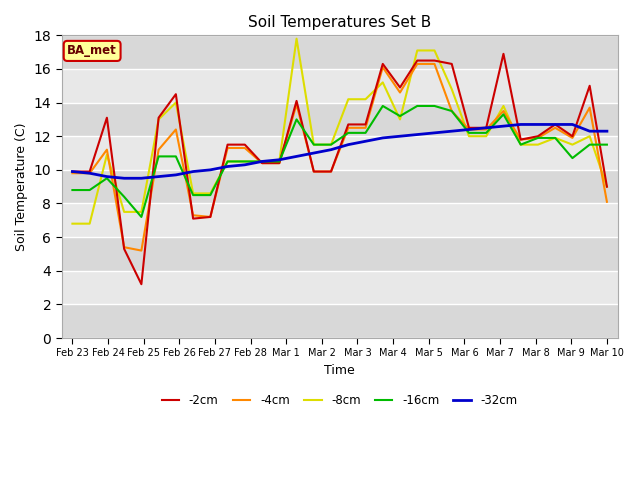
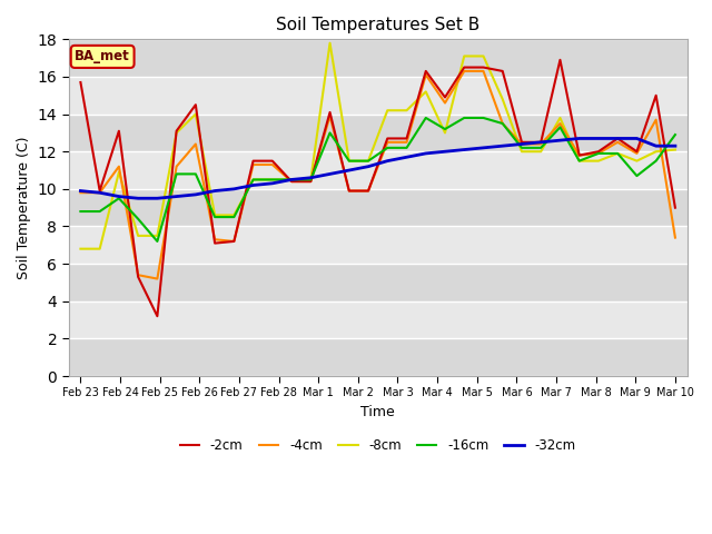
-2cm/Feb 23: 9.9 -> 15.7
-4cm/Mar 10: 8.1 -> 7.4
-8cm/Mar 10: 9.0 -> 12.1
-16cm/Mar 10: 11.5 -> 12.9
